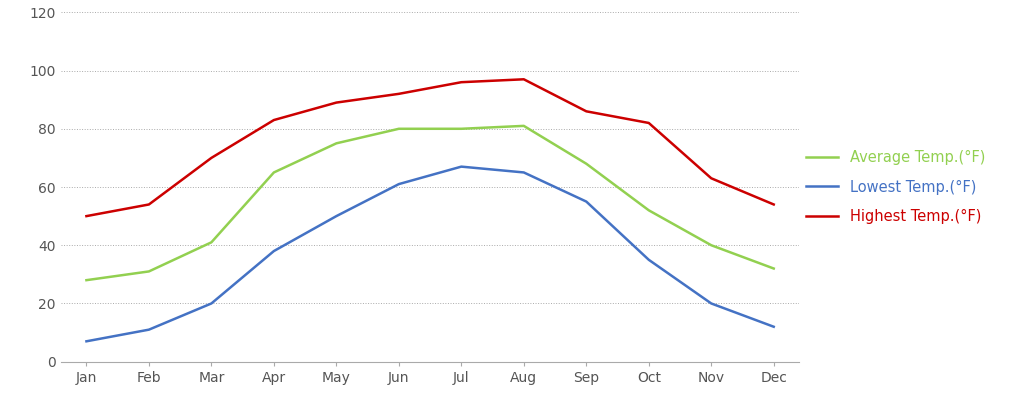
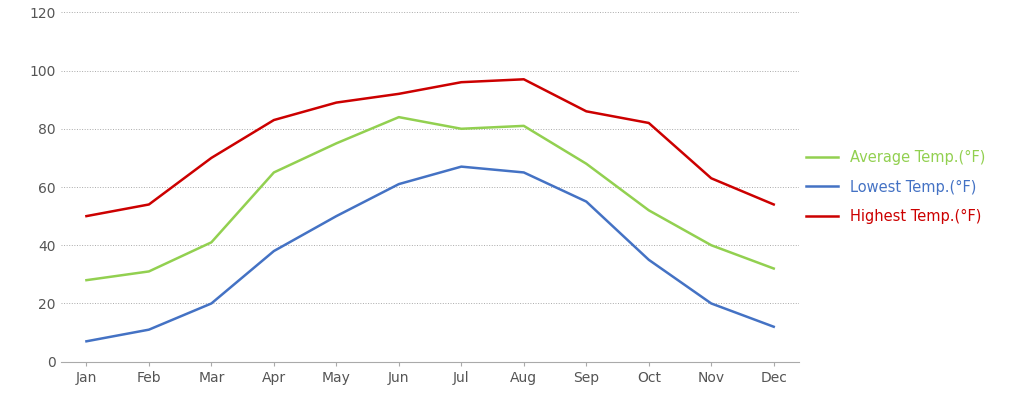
Average Temp.(°F)/Jun: 80 -> 84
